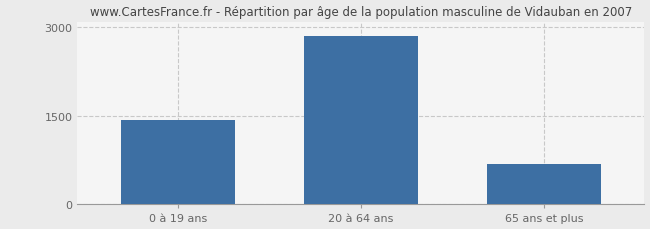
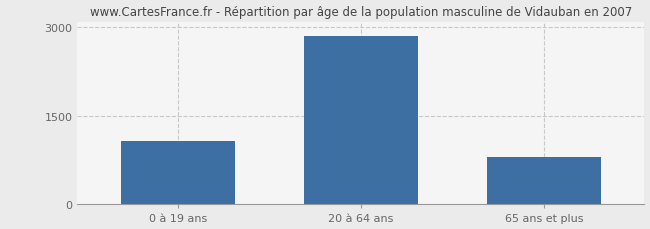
0 à 19 ans: 1430 -> 1080
65 ans et plus: 680 -> 800
